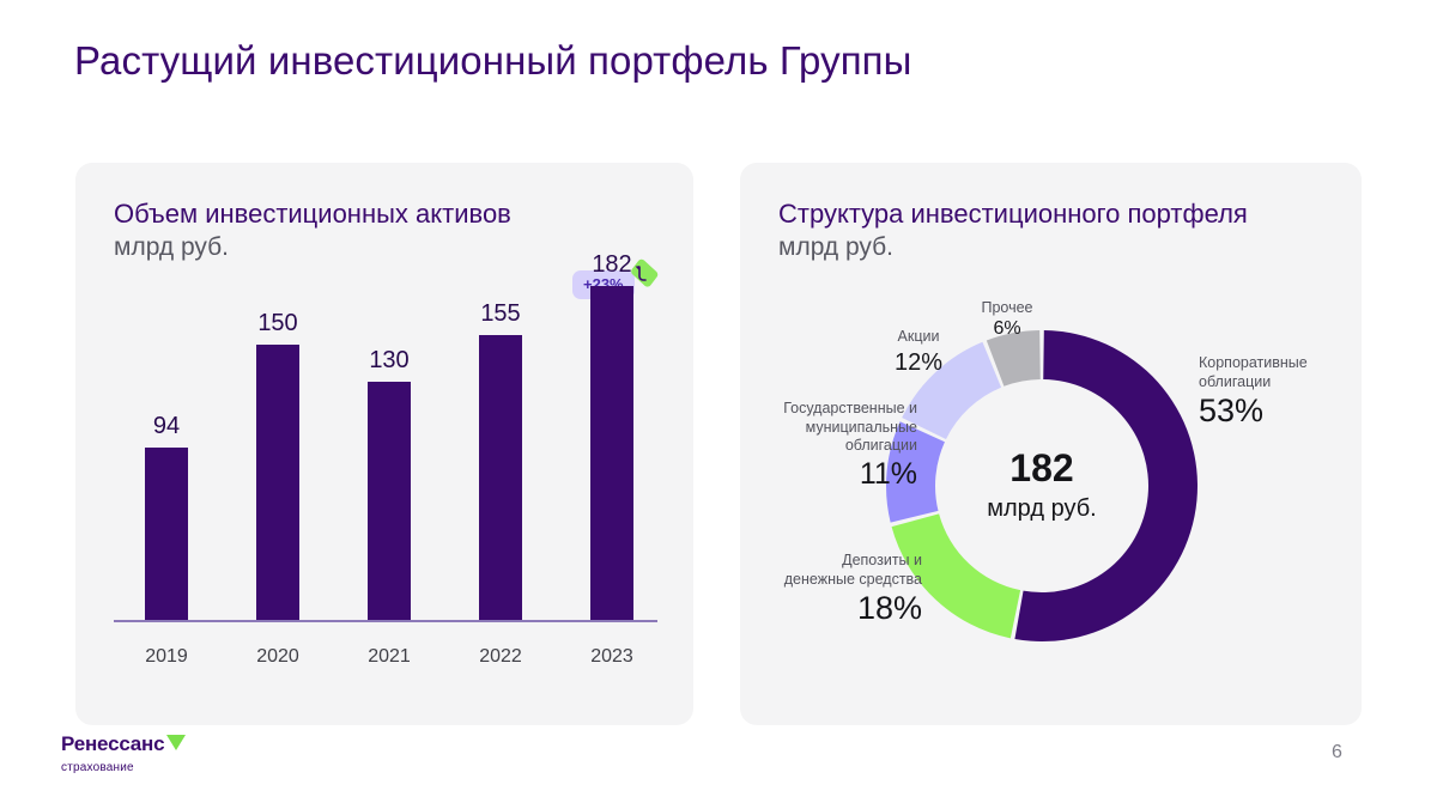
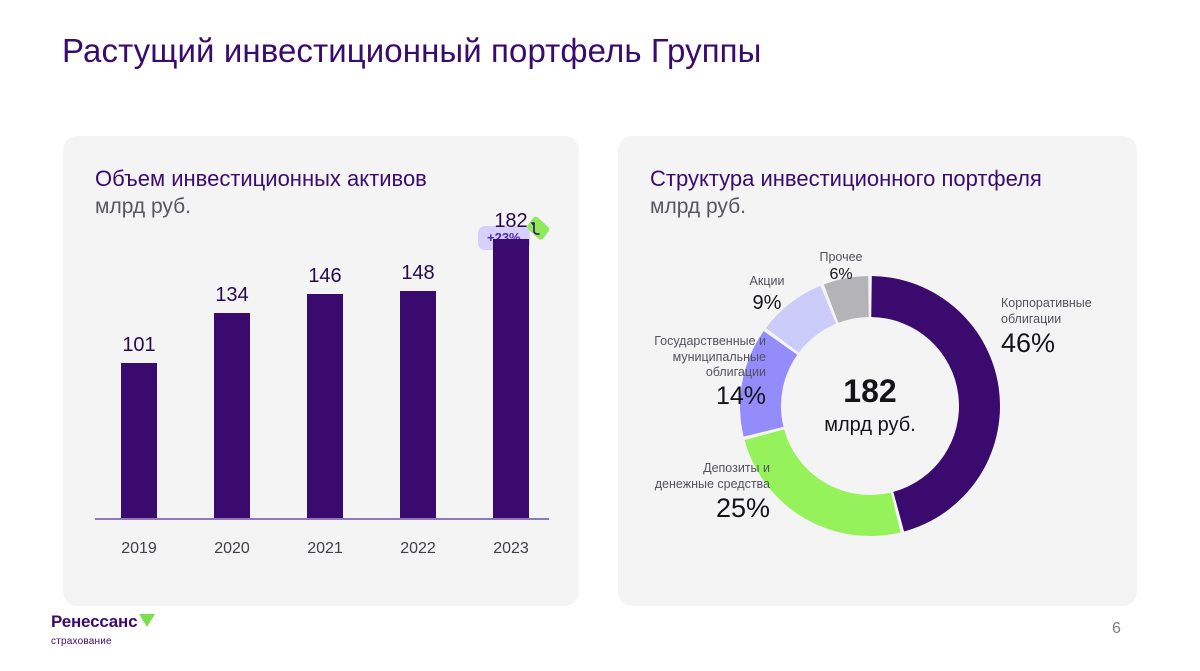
Объем инвестиционных активов/2019: 94 -> 101
Объем инвестиционных активов/2020: 150 -> 134
Объем инвестиционных активов/2021: 130 -> 146
Объем инвестиционных активов/2022: 155 -> 148
Структура инвестиционного портфеля/Корпоративные облигации: 53% -> 46%
Структура инвестиционного портфеля/Депозиты и денежные средства: 18% -> 25%
Структура инвестиционного портфеля/Государственные и муниципальные облигации: 11% -> 14%
Структура инвестиционного портфеля/Акции: 12% -> 9%
